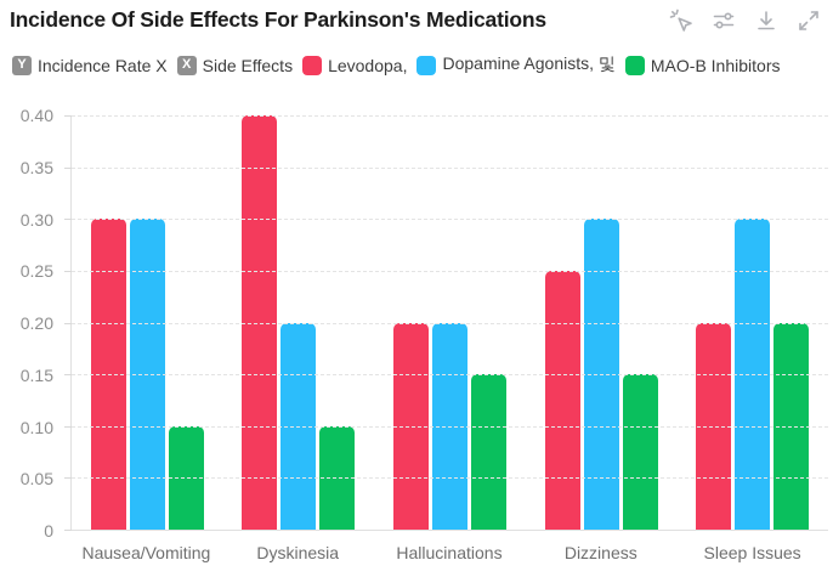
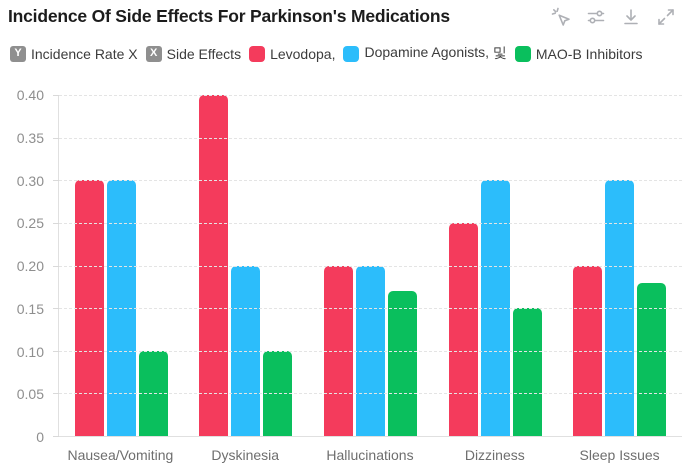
MAO-B Inhibitors/Hallucinations: 0.15 -> 0.17
MAO-B Inhibitors/Sleep Issues: 0.20 -> 0.18
